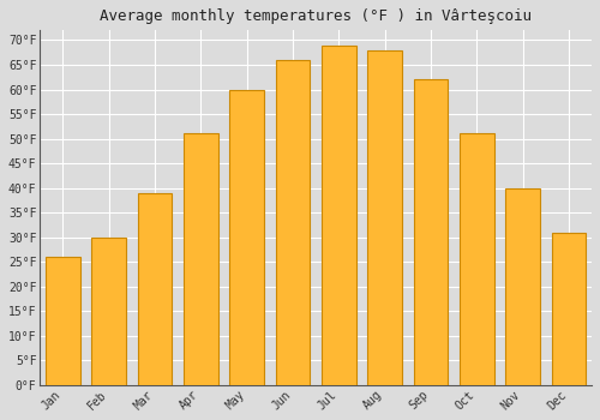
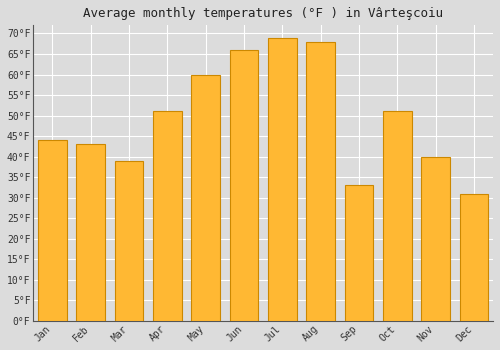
Jan: 26°F -> 44°F
Feb: 30°F -> 43°F
Sep: 62°F -> 33°F
